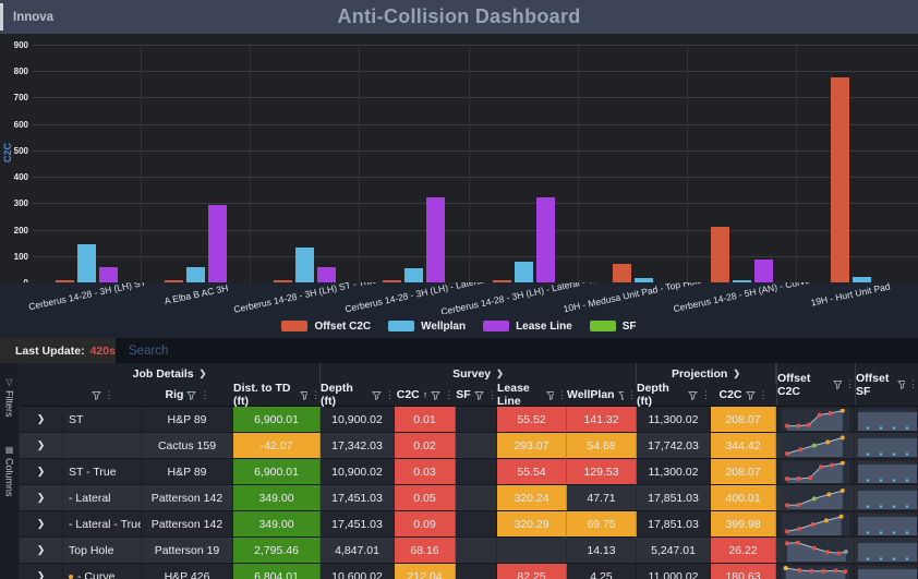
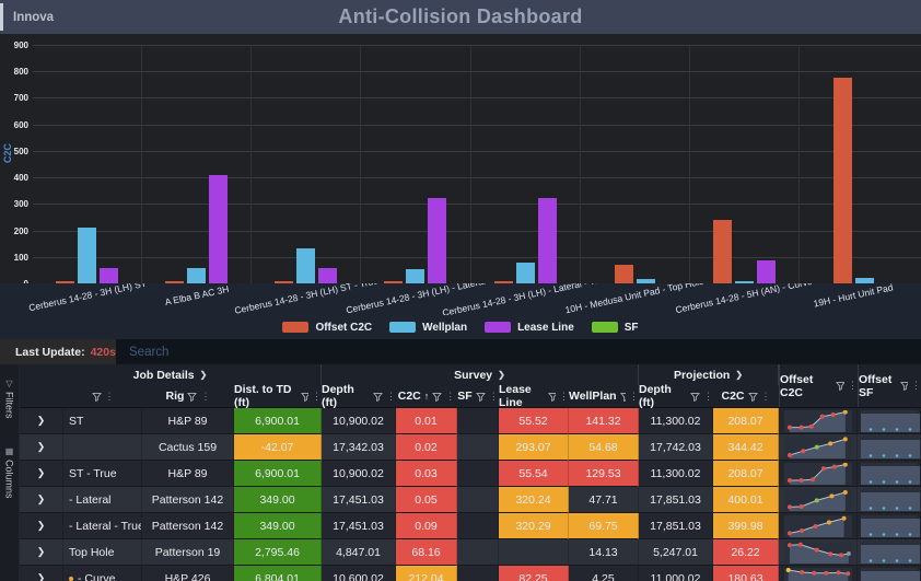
Wellplan/Cerberus 14-28 - 3H (LH) ST: 140 -> 210
Lease Line/A Elba B AC 3H: 300 -> 410
Offset C2C/Cerberus 14-28 - 5H (AN) - Curve: 210 -> 240
